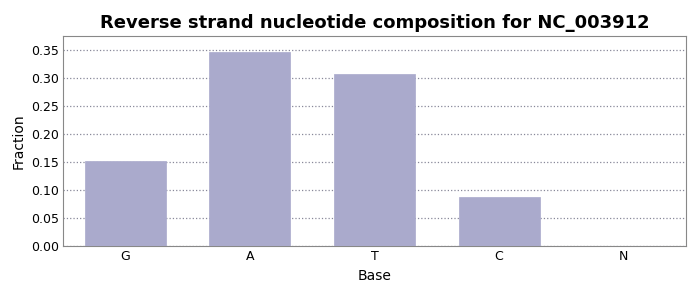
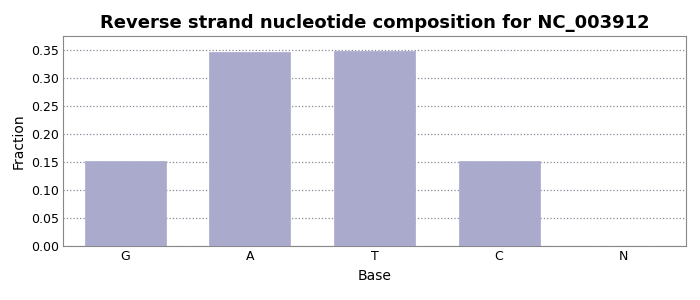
T: 0.308 -> 0.348
C: 0.088 -> 0.151
